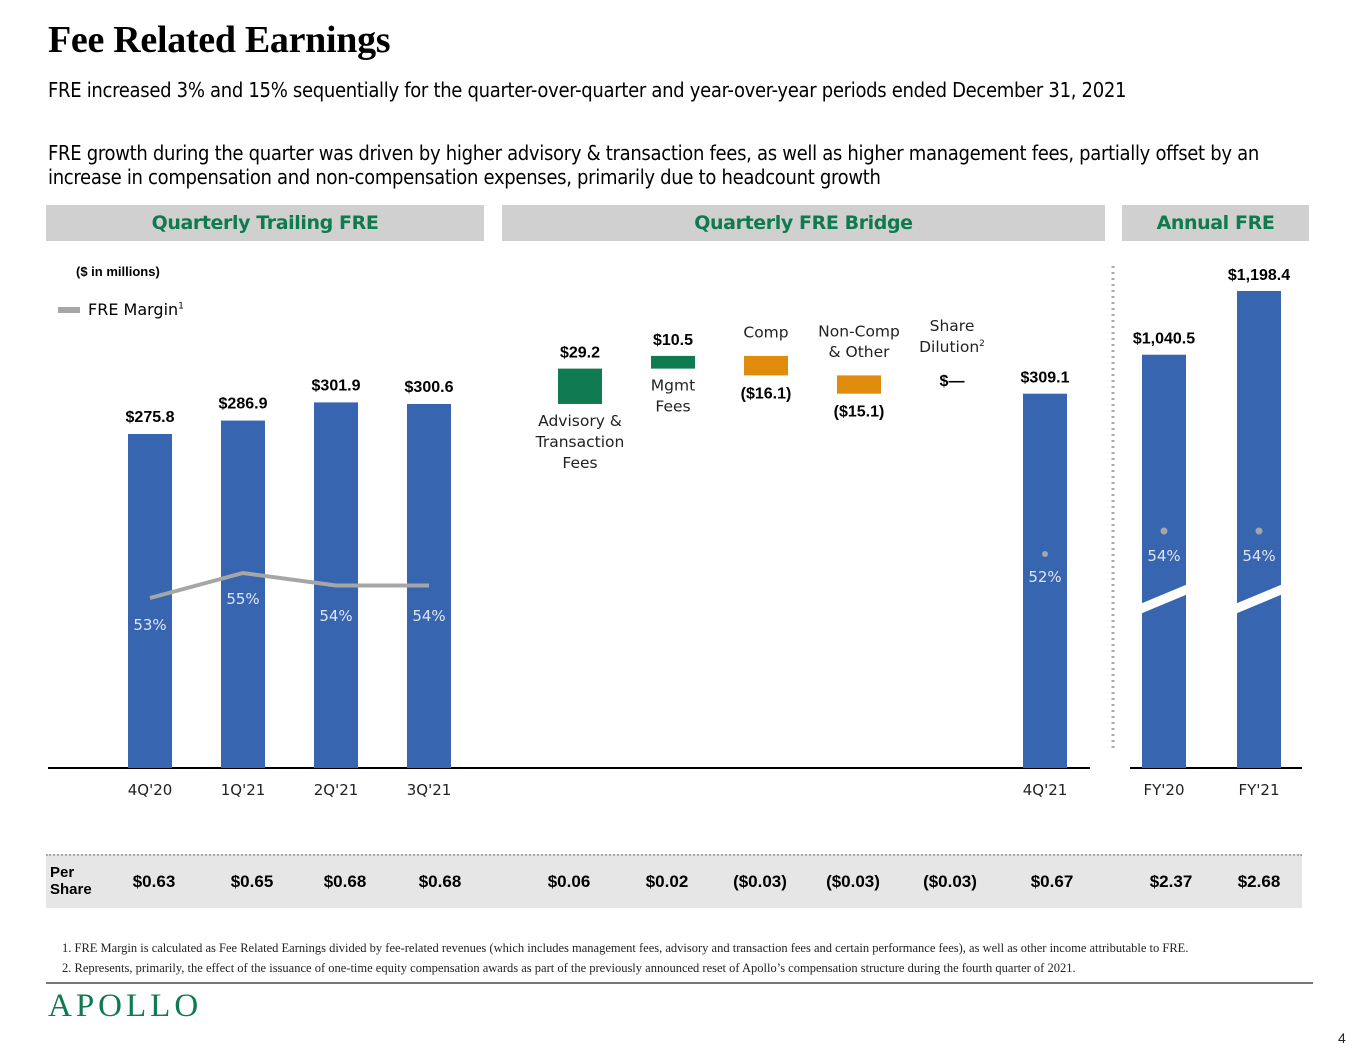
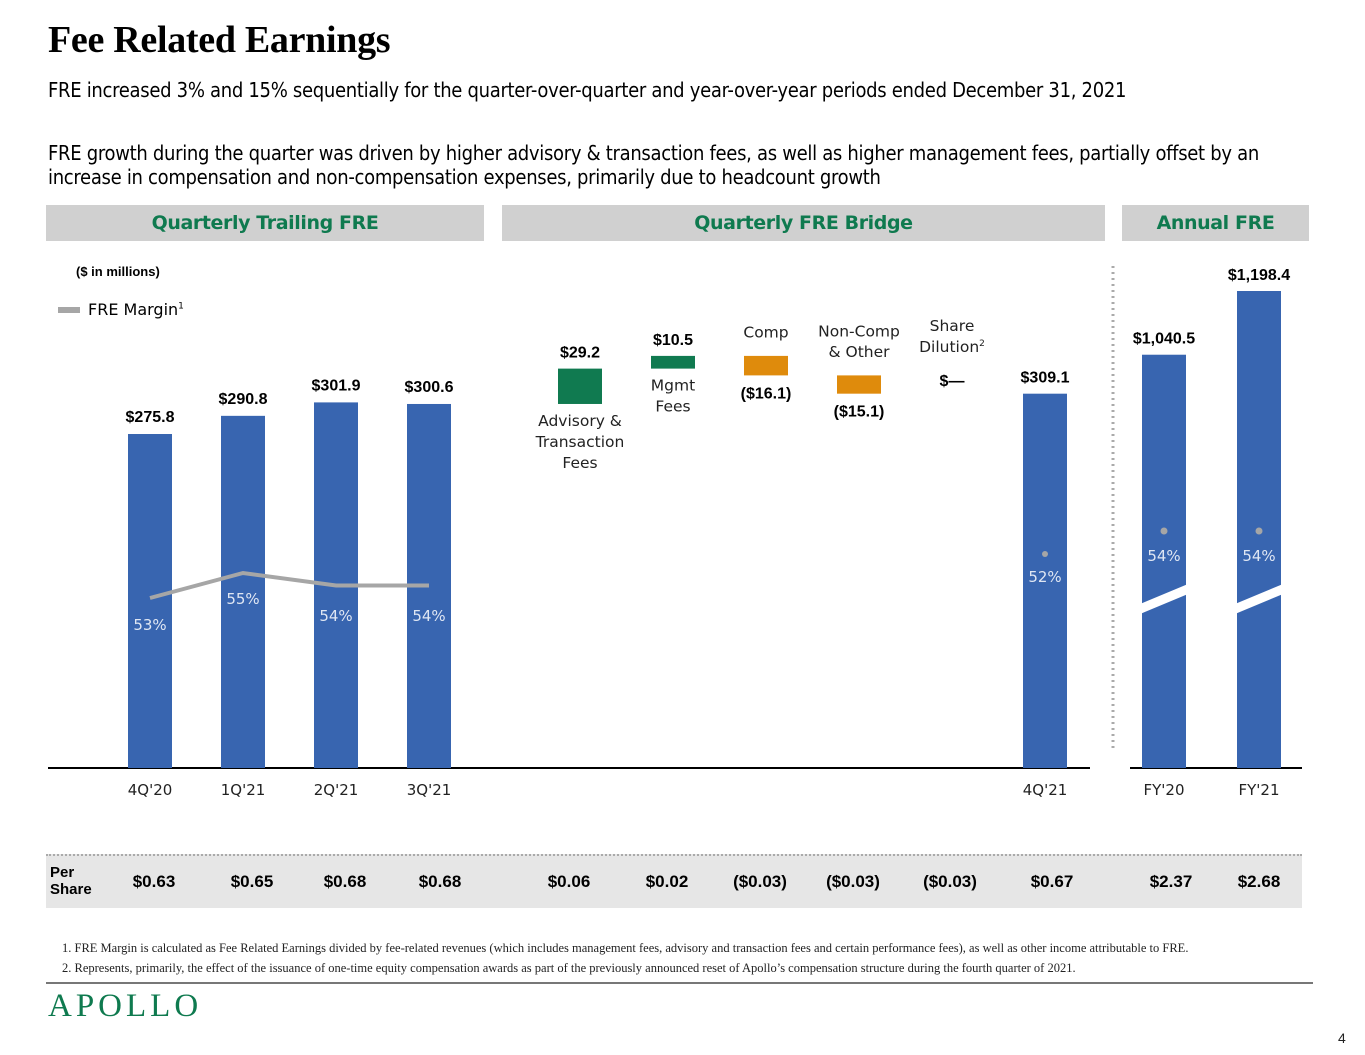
Quarterly Trailing FRE/1Q'21: $286.9 -> $290.8
